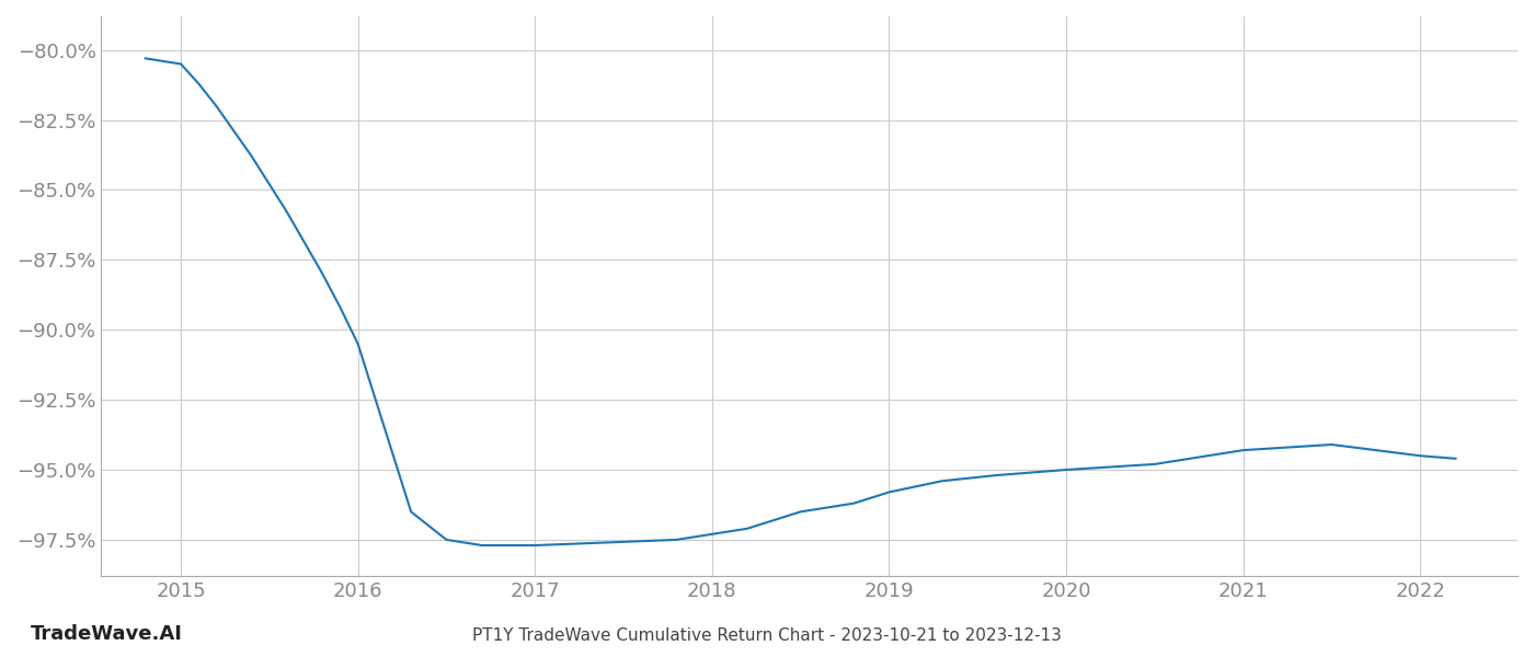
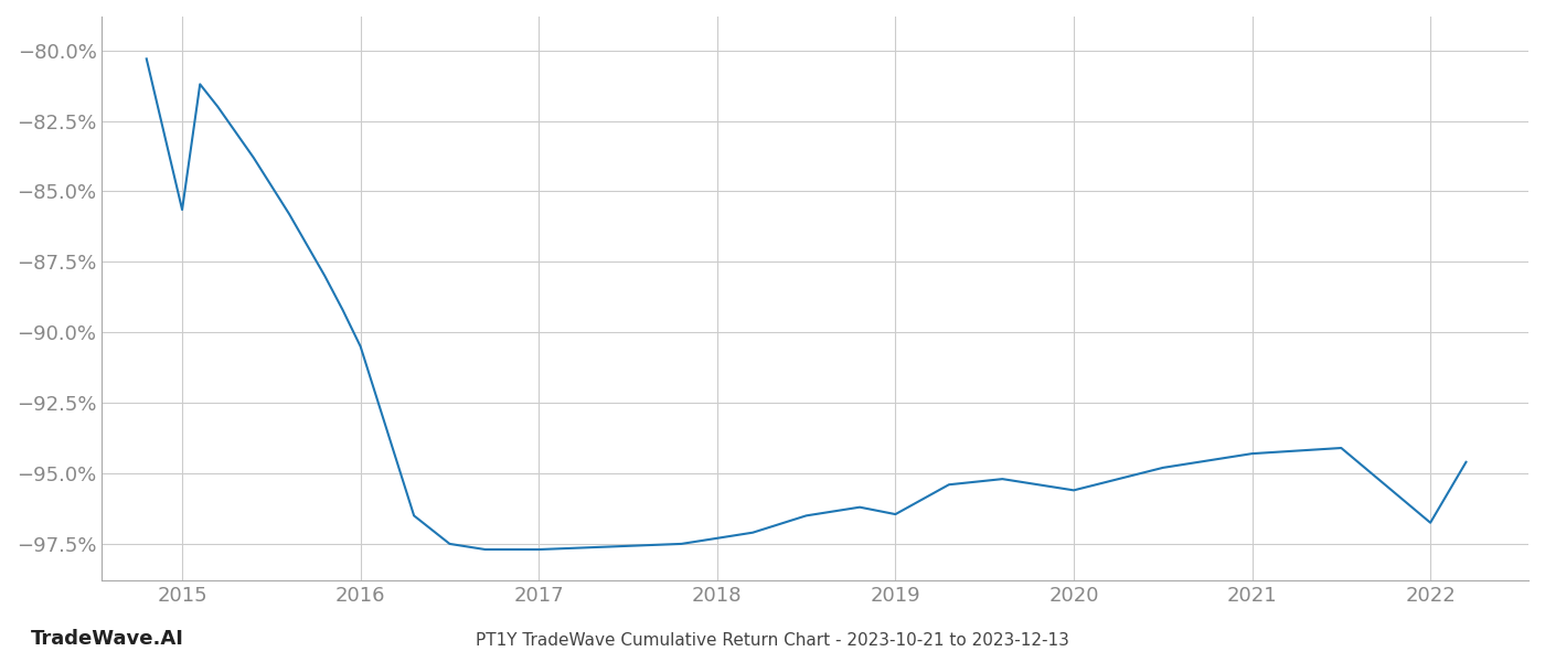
2015: -80.50% -> -85.65%
2019: -95.80% -> -96.45%
2020: -95.00% -> -95.60%
2022: -94.50% -> -96.75%
